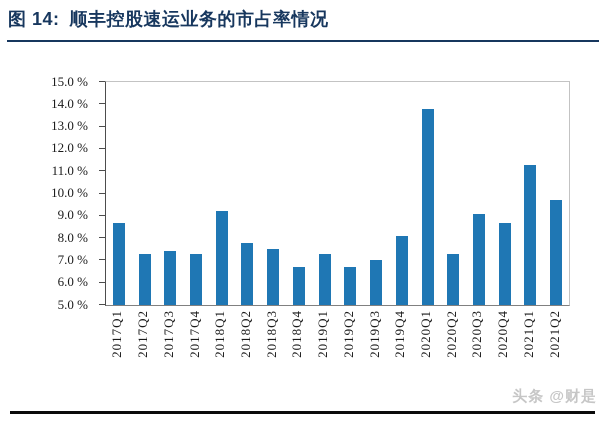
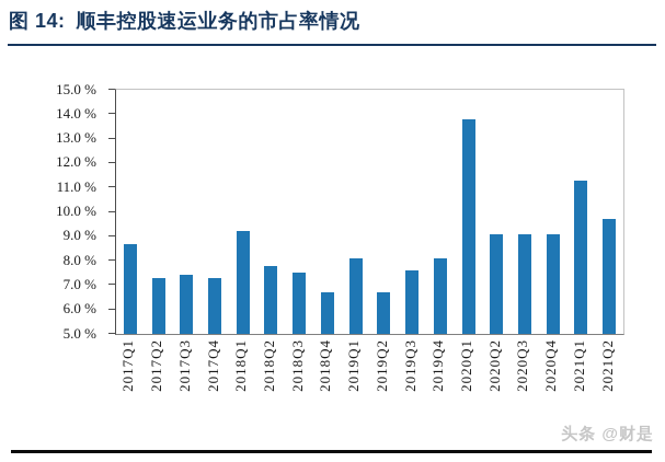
2019Q1: 7.3% -> 8.1%
2019Q3: 7.0% -> 7.6%
2020Q2: 7.3% -> 9.1%
2020Q4: 8.7% -> 9.1%
